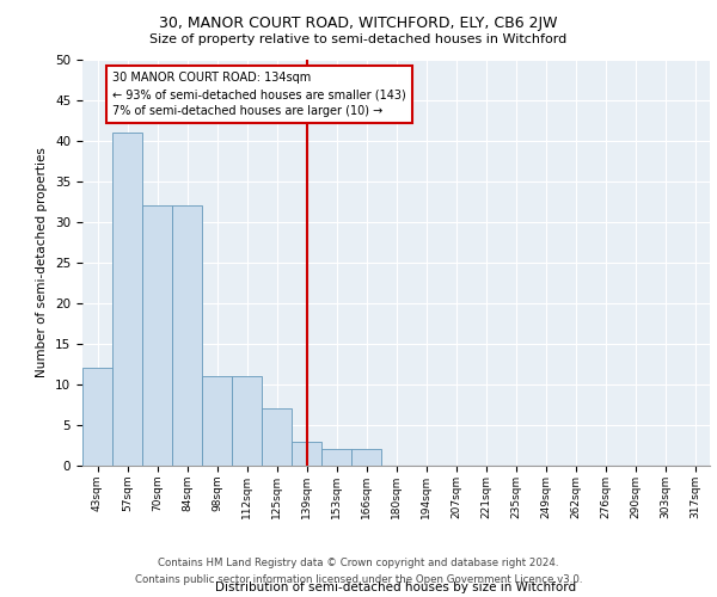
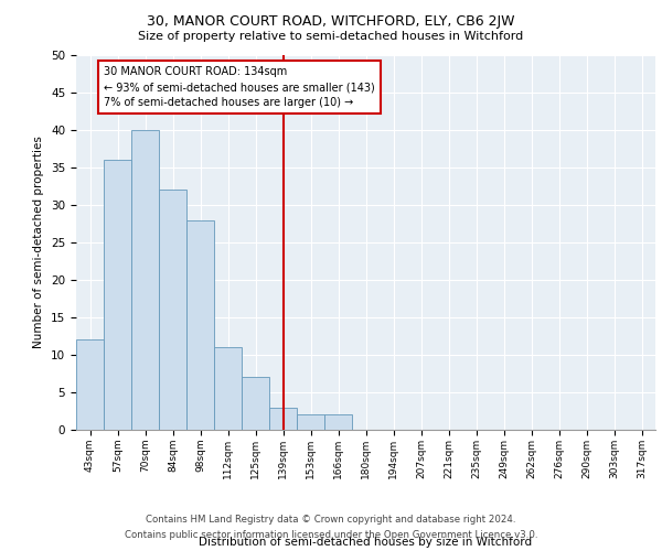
57sqm: 41 -> 36
70sqm: 32 -> 40
98sqm: 11 -> 28
